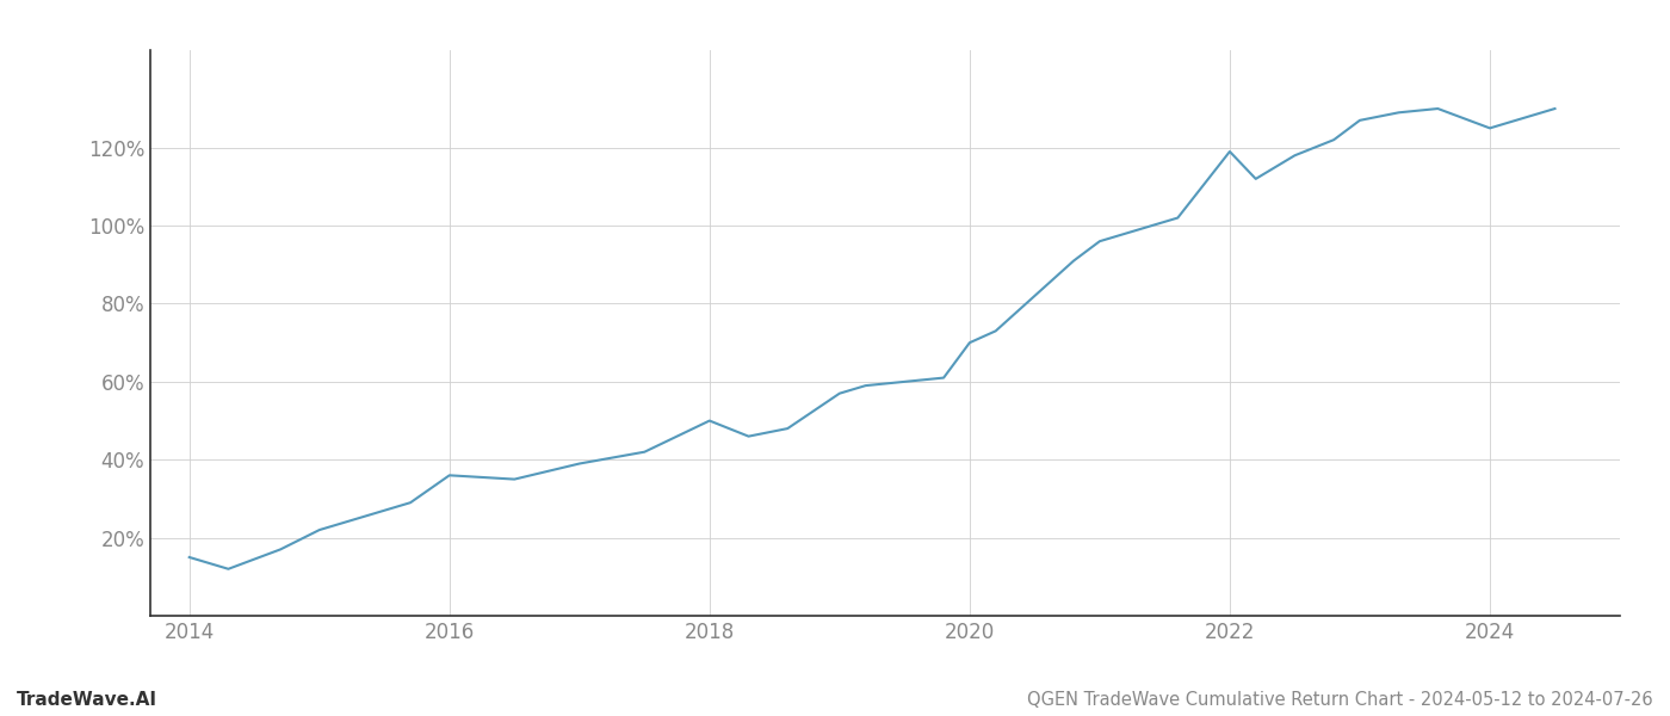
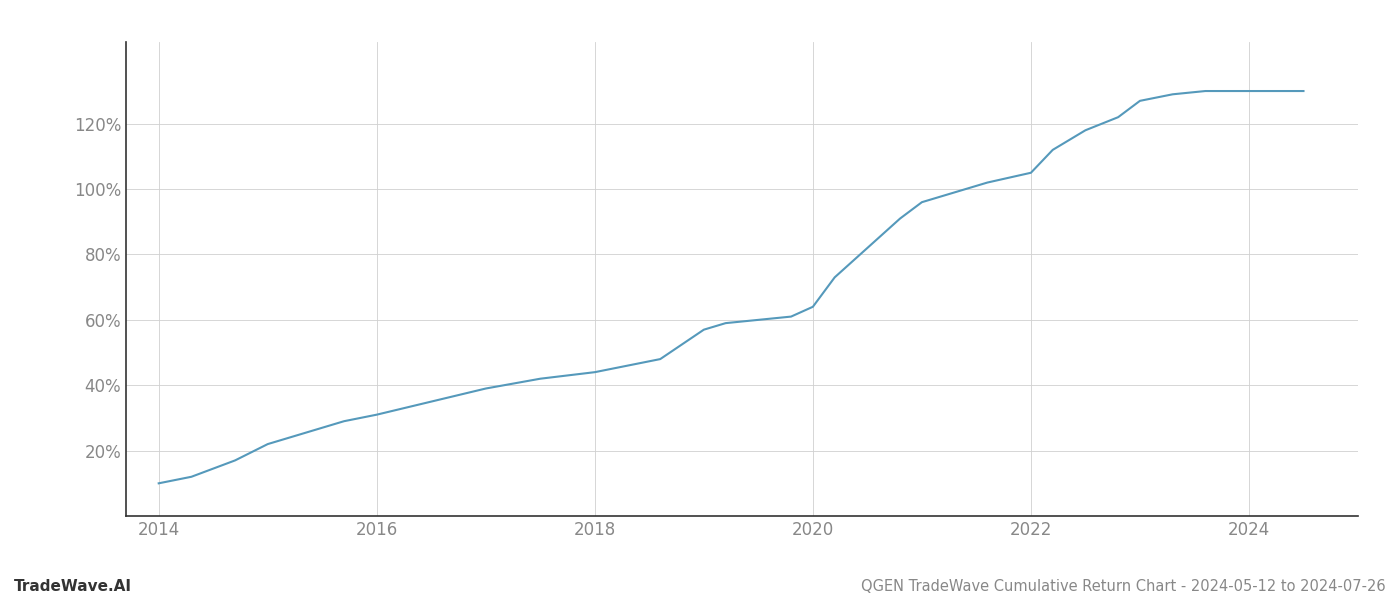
2014: 15% -> 10%
2016: 36% -> 31%
2018: 50% -> 44%
2020: 70% -> 64%
2022: 119% -> 105%
2024: 125% -> 130%
